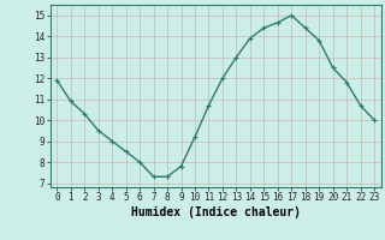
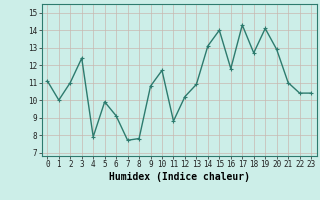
0: 11.9 -> 11.1
1: 10.9 -> 10.0
2: 10.3 -> 11.0
3: 9.5 -> 12.4
4: 9.0 -> 7.9
5: 8.5 -> 9.9
6: 8.0 -> 9.1
7: 7.3 -> 7.7
8: 7.3 -> 7.8
9: 7.8 -> 10.8
10: 9.2 -> 11.7
11: 10.7 -> 8.8
12: 12.0 -> 10.2
13: 13.0 -> 10.9
14: 13.9 -> 13.1
15: 14.4 -> 14.0
16: 14.7 -> 11.8
17: 15.0 -> 14.3
18: 14.4 -> 12.7
19: 13.8 -> 14.1
20: 12.5 -> 12.9
21: 11.8 -> 11.0
22: 10.7 -> 10.4
23: 10.0 -> 10.4
